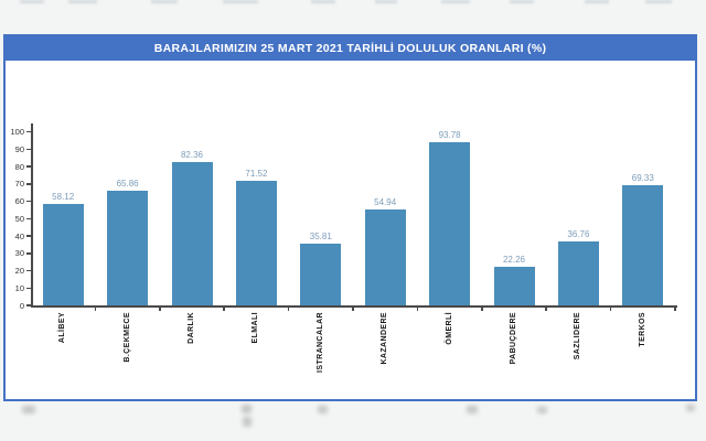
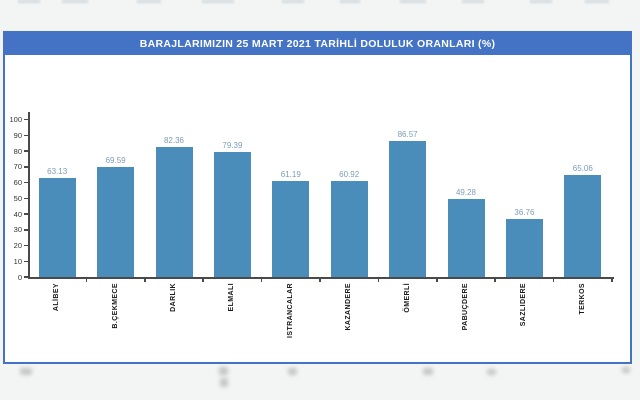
ALİBEY: 58.12 -> 63.13
B.ÇEKMECE: 65.86 -> 69.59
ELMALI: 71.52 -> 79.39
ISTRANCALAR: 35.81 -> 61.19
KAZANDERE: 54.94 -> 60.92
ÖMERLİ: 93.78 -> 86.57
PABUÇDERE: 22.26 -> 49.28
TERKOS: 69.33 -> 65.06
